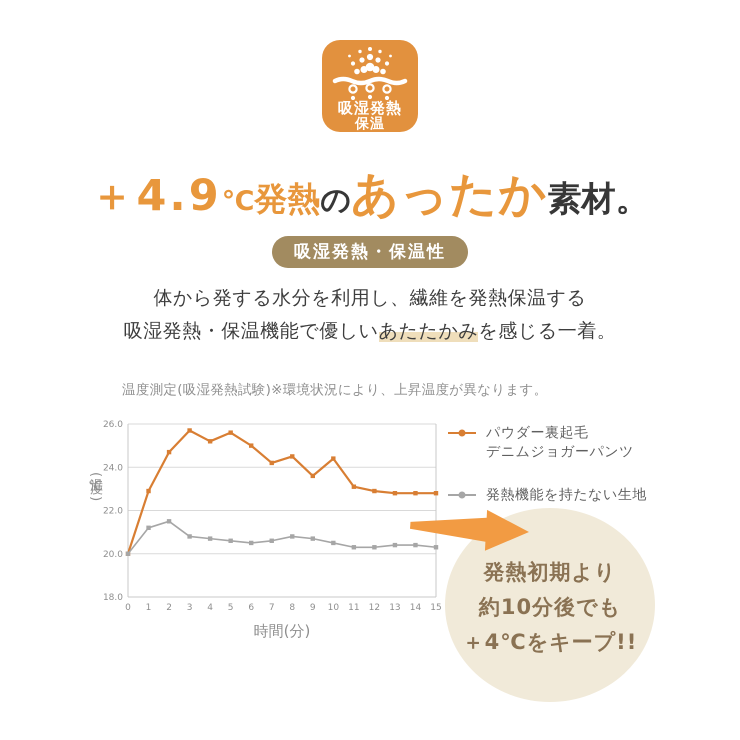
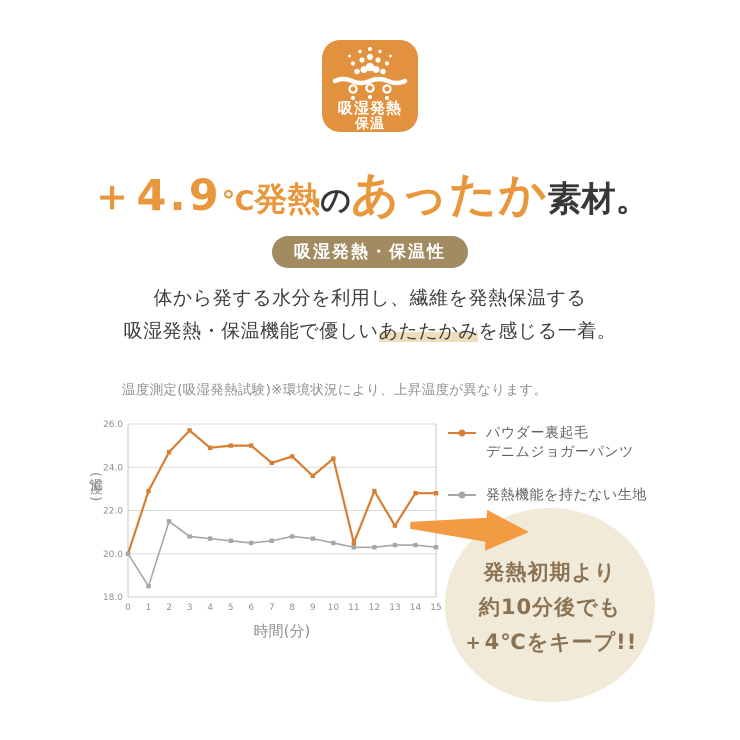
発熱機能を持たない生地/1: 21.2 -> 18.5
パウダー裏起毛デニムジョガーパンツ/4: 25.2 -> 24.9
パウダー裏起毛デニムジョガーパンツ/5: 25.6 -> 25.0
パウダー裏起毛デニムジョガーパンツ/11: 23.1 -> 20.5
パウダー裏起毛デニムジョガーパンツ/13: 22.8 -> 21.3
